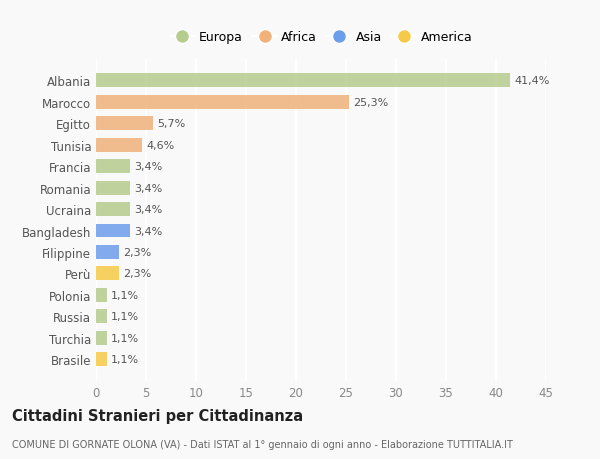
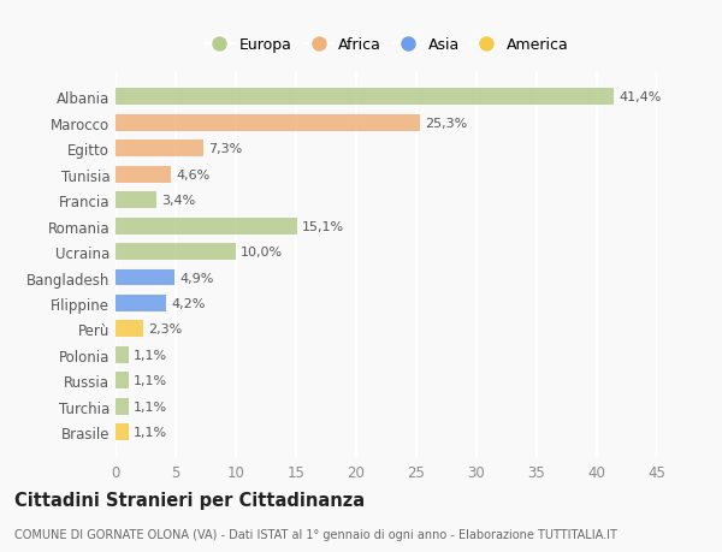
Egitto: 5,7% -> 7,3%
Romania: 3,4% -> 15,1%
Ucraina: 3,4% -> 10,0%
Bangladesh: 3,4% -> 4,9%
Filippine: 2,3% -> 4,2%
